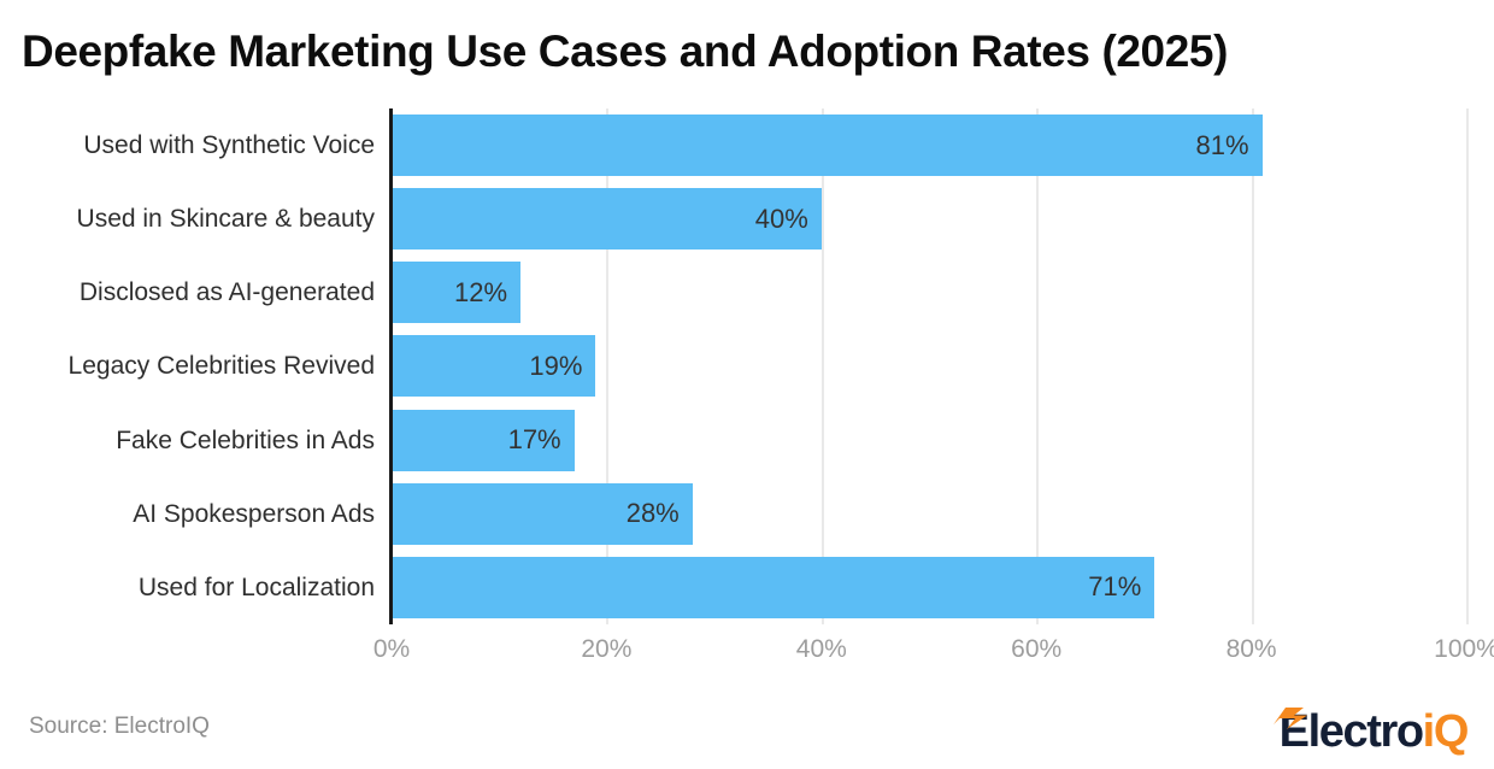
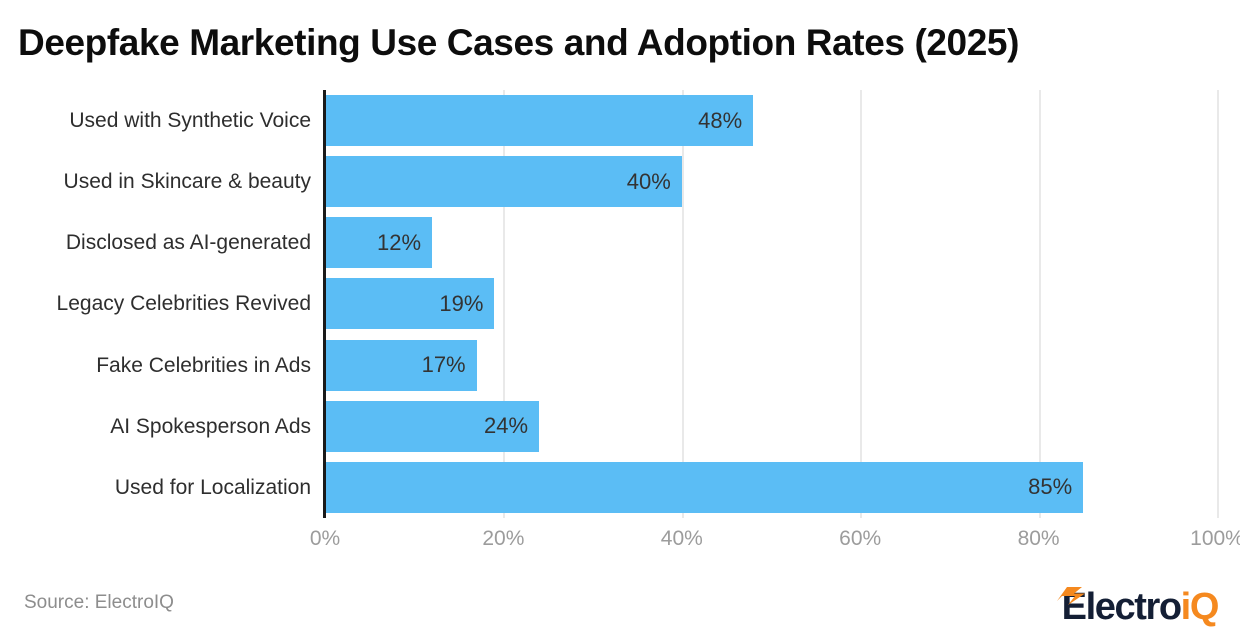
Used with Synthetic Voice: 81% -> 48%
AI Spokesperson Ads: 28% -> 24%
Used for Localization: 71% -> 85%
